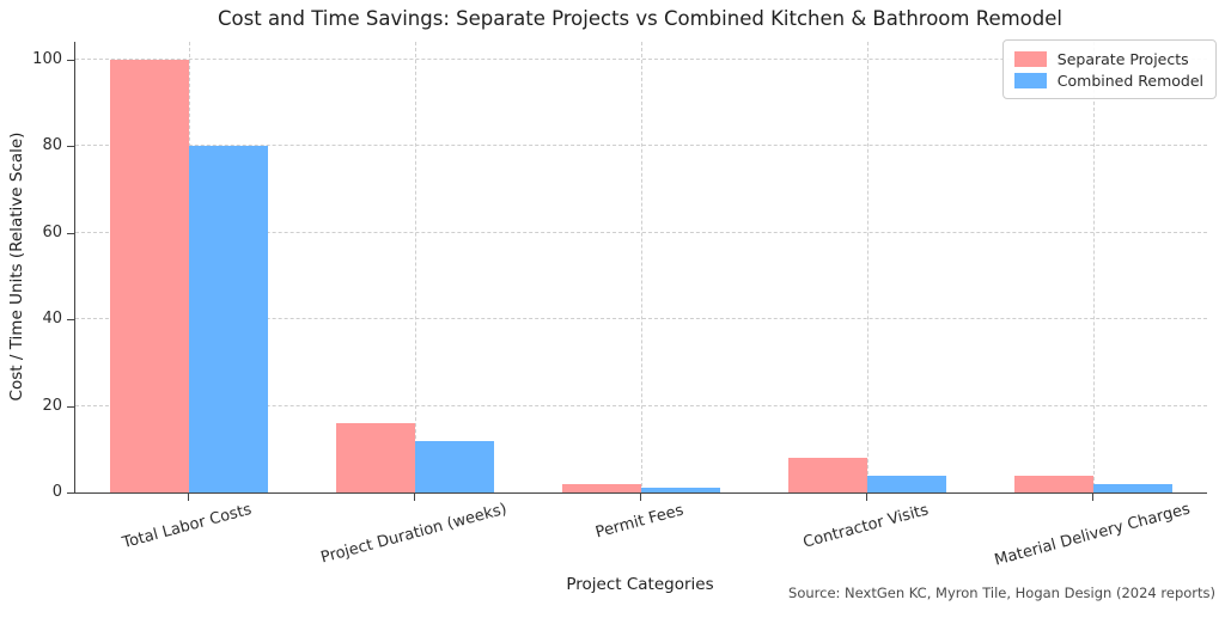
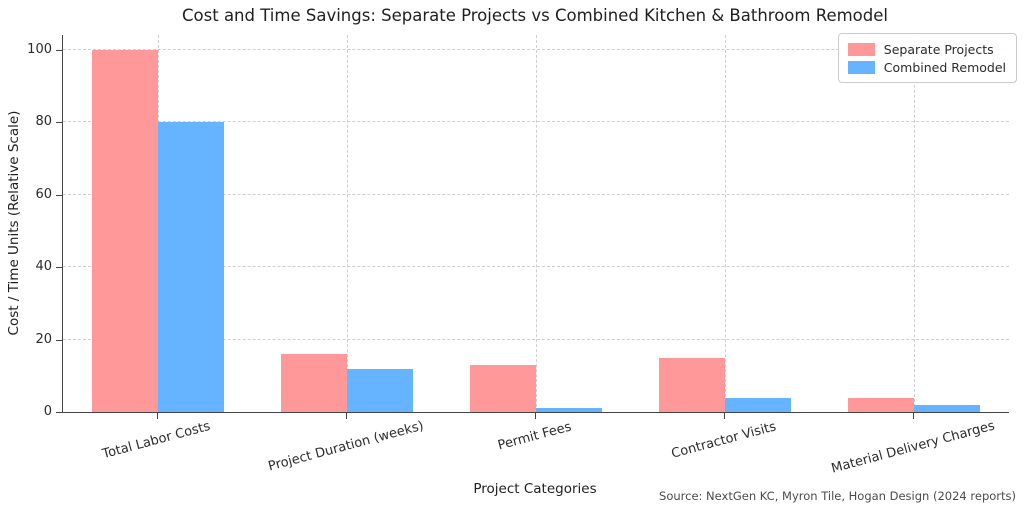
Separate Projects/Permit Fees: 2 -> 13
Separate Projects/Contractor Visits: 8 -> 15
